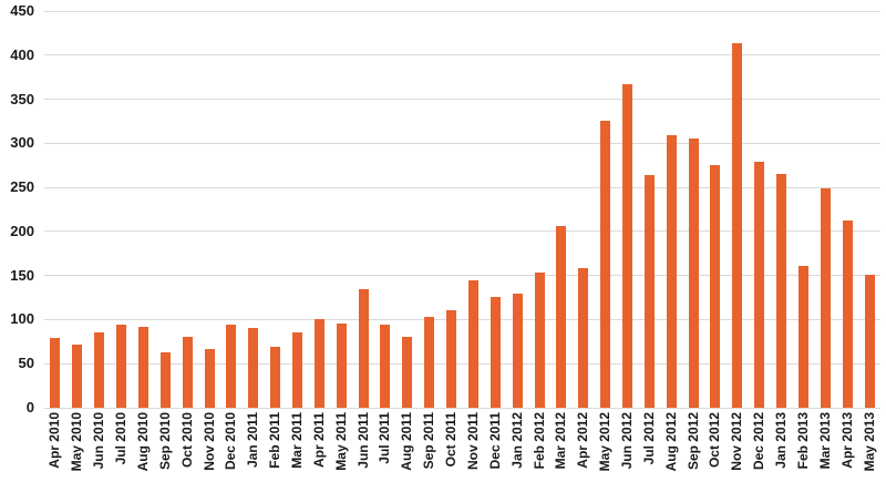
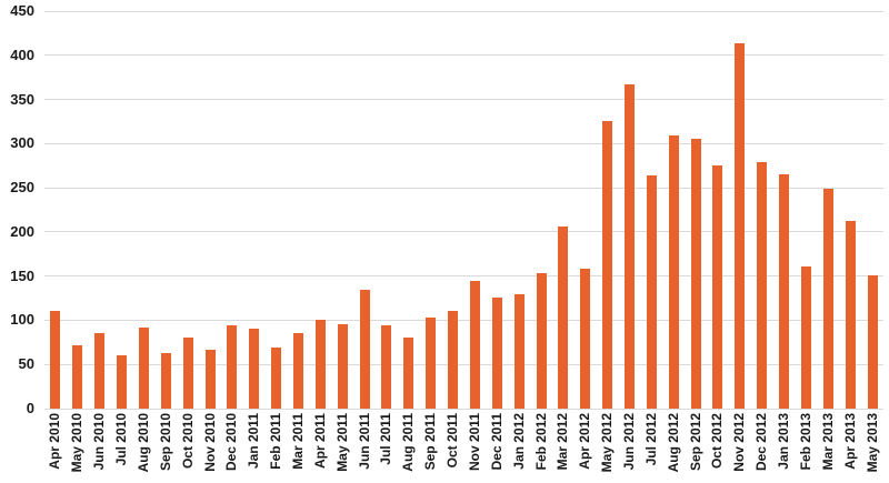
Apr 2010: 80 -> 110
Jul 2010: 90 -> 60
